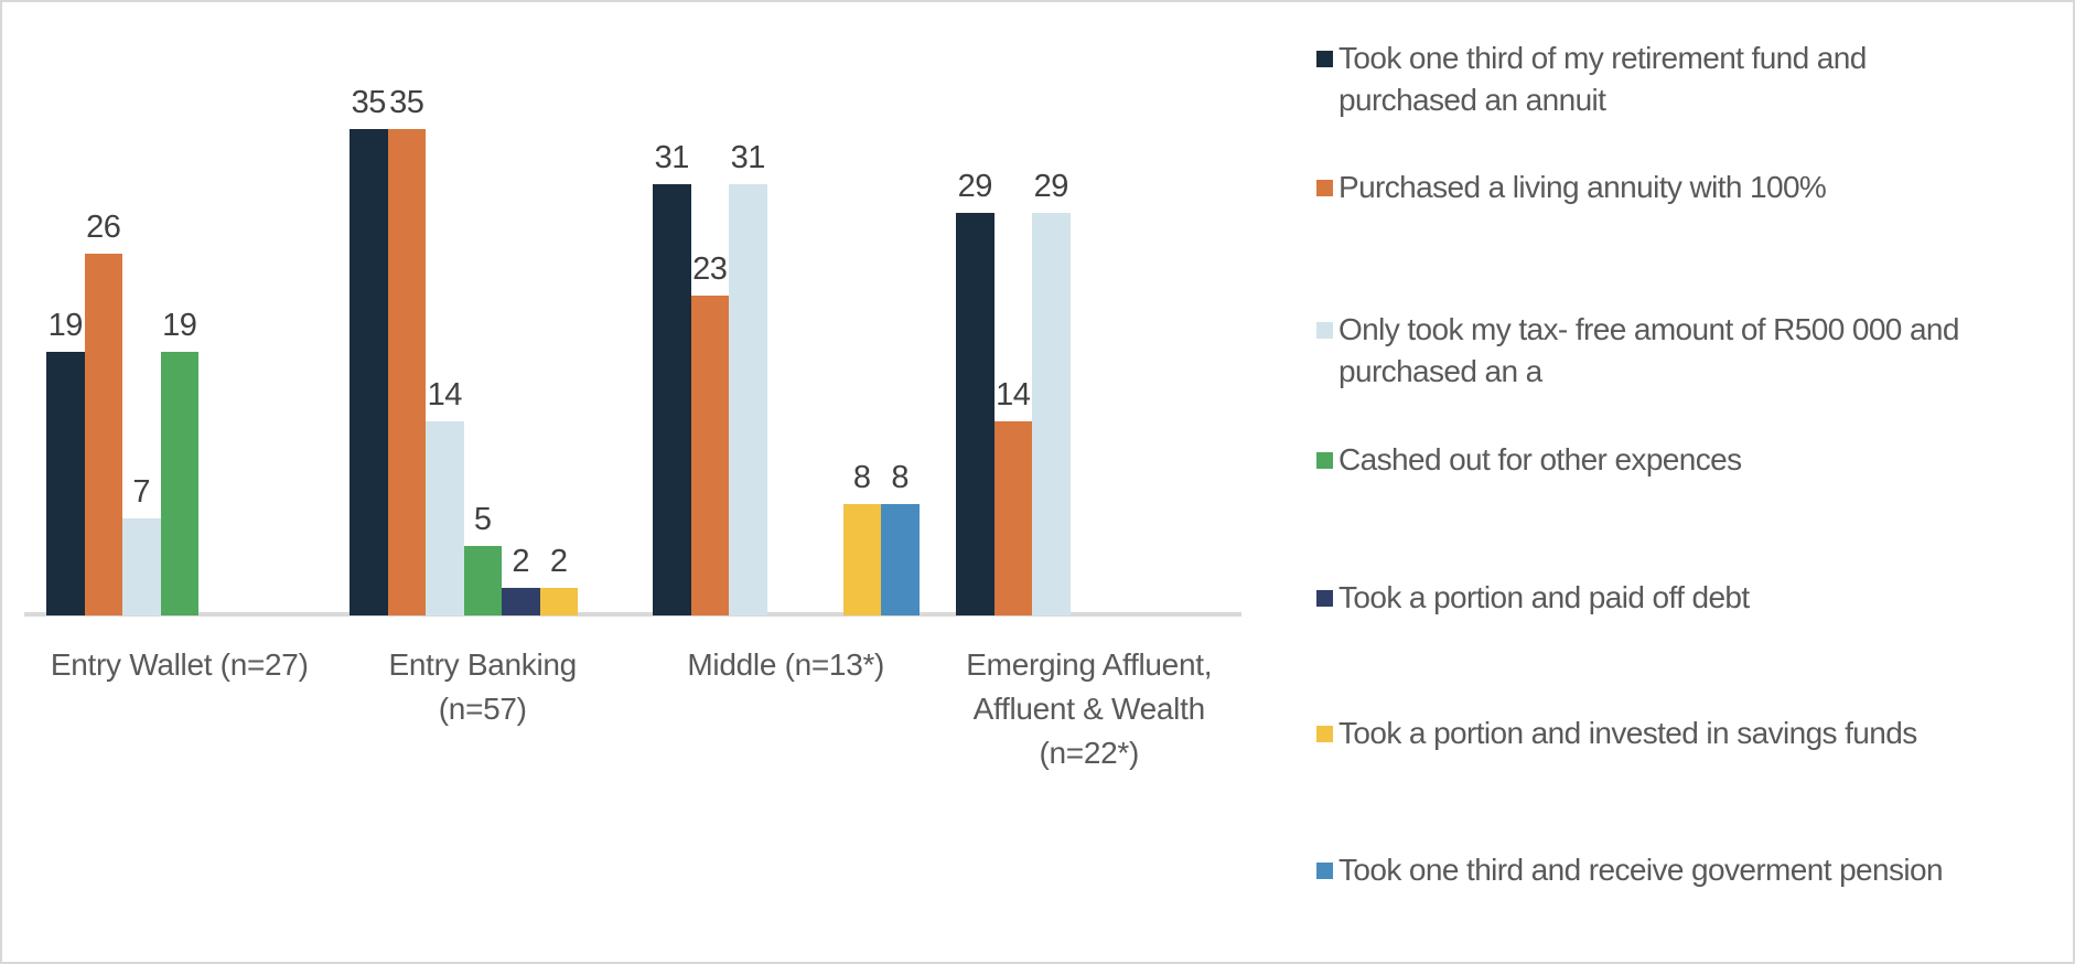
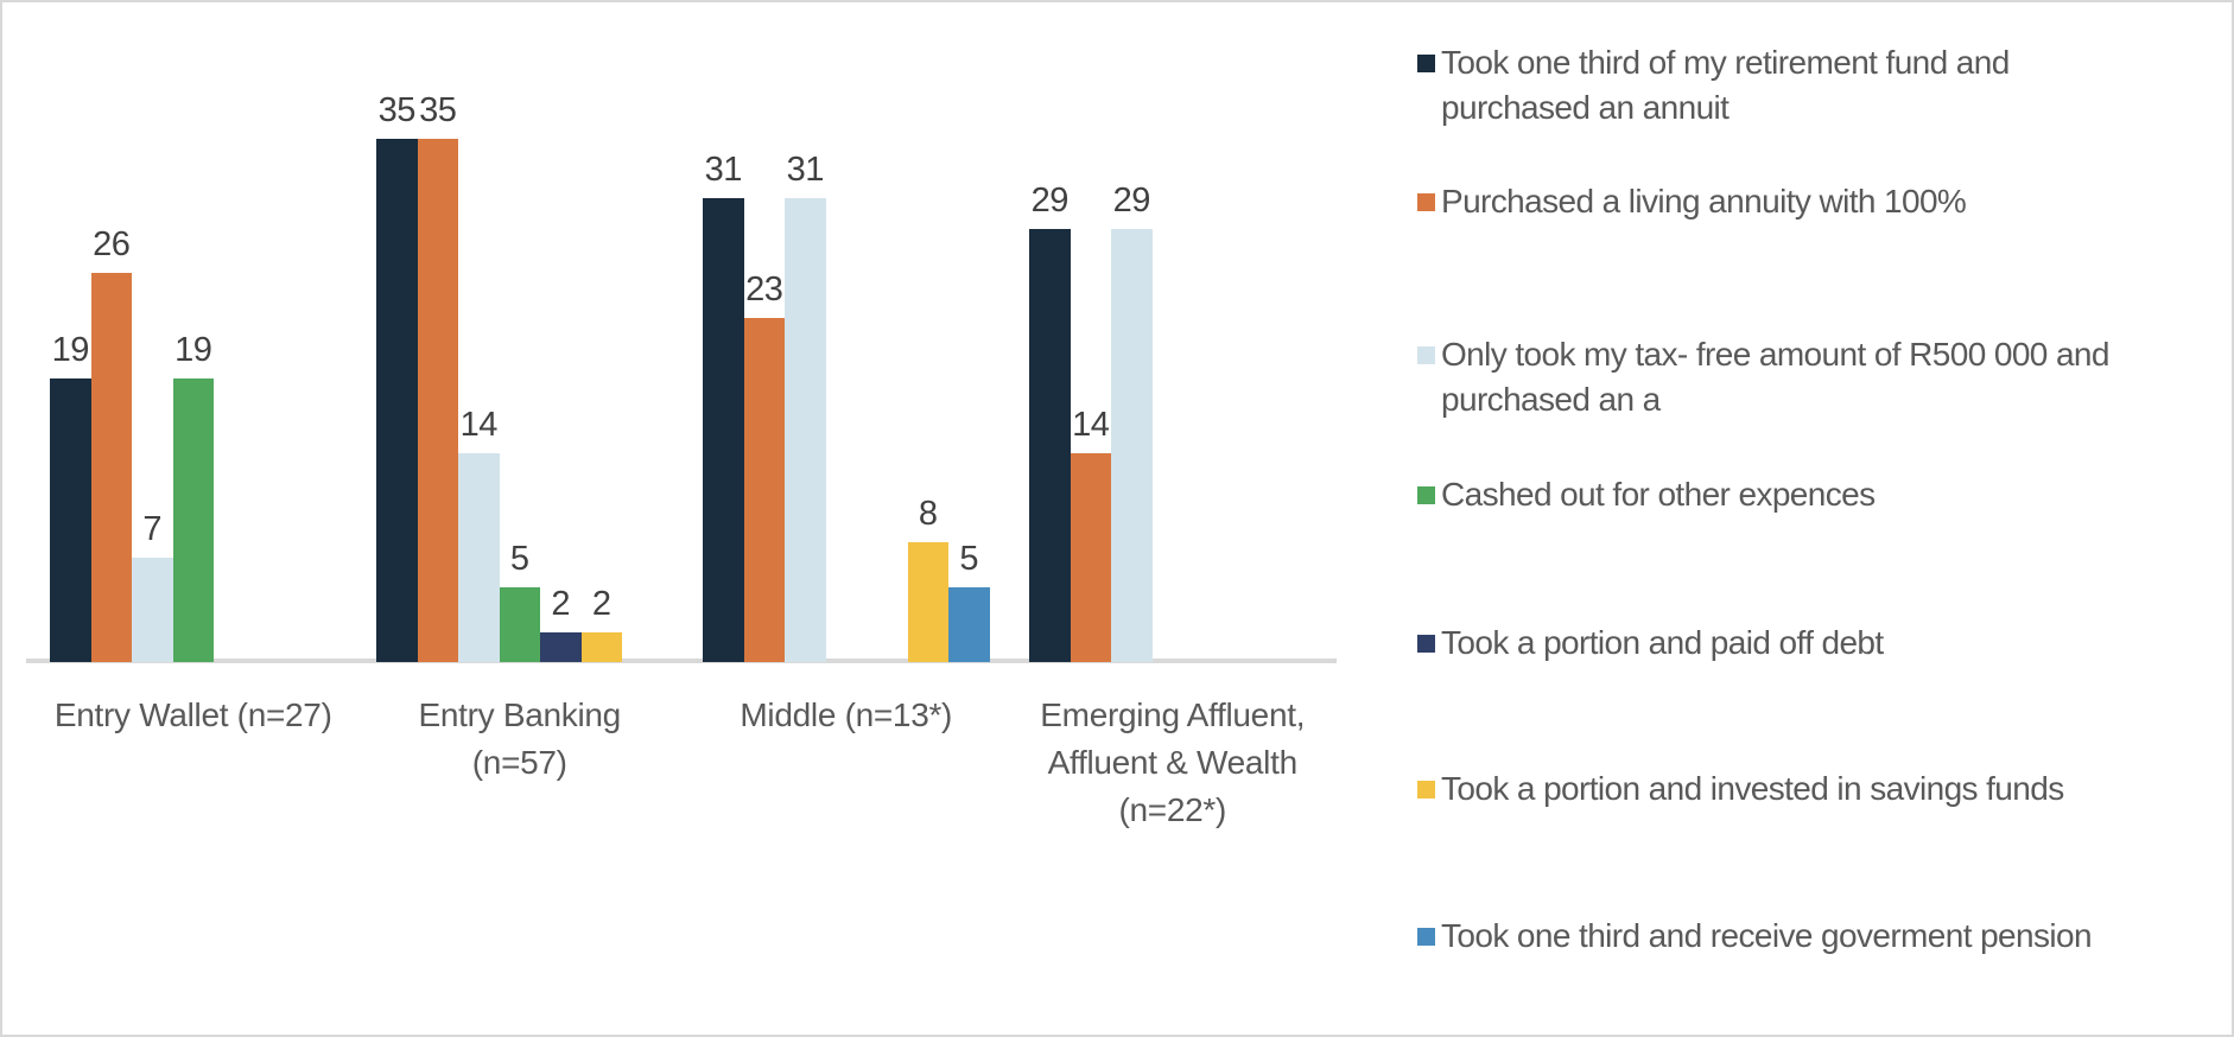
Took one third and receive goverment pension/Middle (n=13*): 8 -> 5
